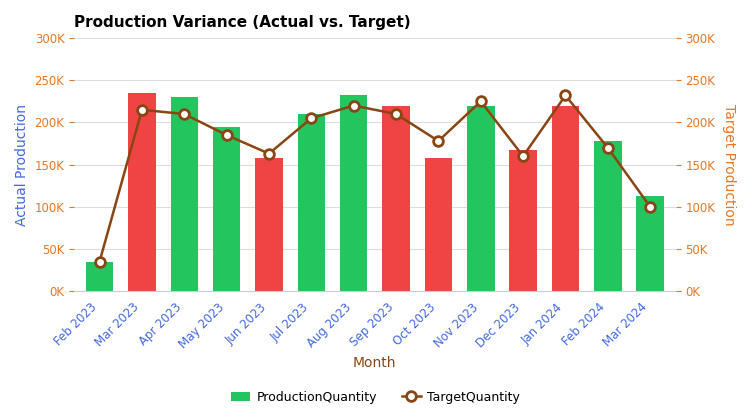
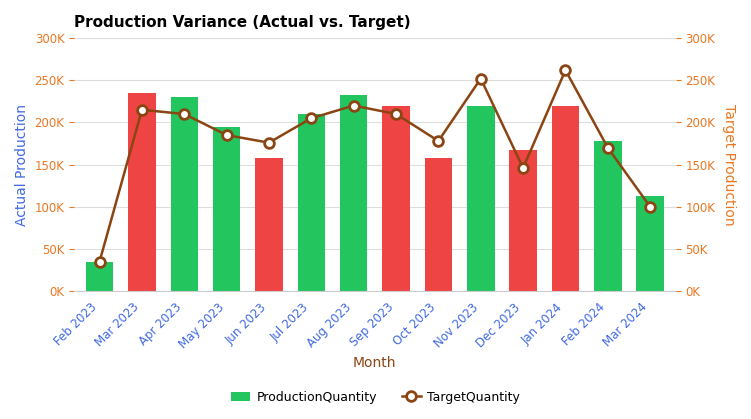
TargetQuantity/Jun 2023: 163K -> 176K
TargetQuantity/Nov 2023: 225K -> 252K
TargetQuantity/Dec 2023: 160K -> 146K
TargetQuantity/Jan 2024: 232K -> 262K
